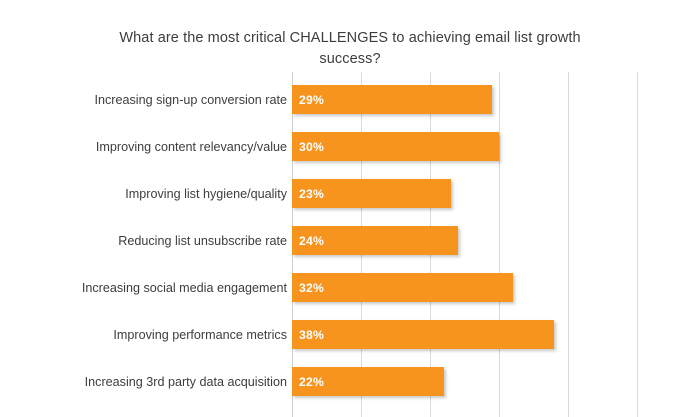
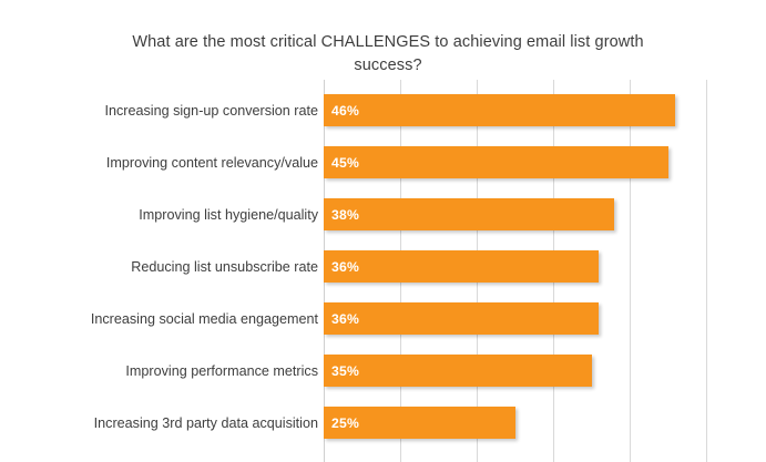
Increasing sign-up conversion rate: 29% -> 46%
Improving content relevancy/value: 30% -> 45%
Improving list hygiene/quality: 23% -> 38%
Reducing list unsubscribe rate: 24% -> 36%
Increasing social media engagement: 32% -> 36%
Improving performance metrics: 38% -> 35%
Increasing 3rd party data acquisition: 22% -> 25%
